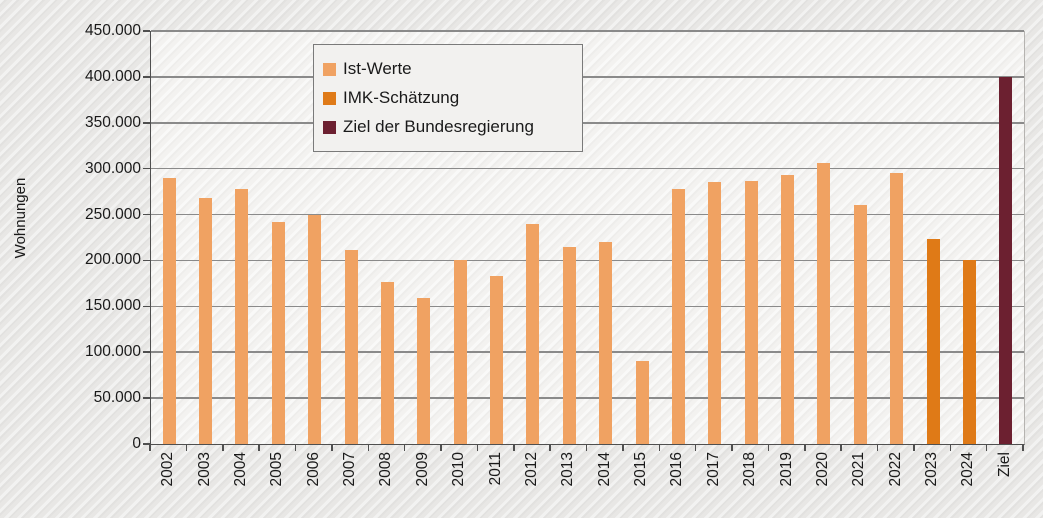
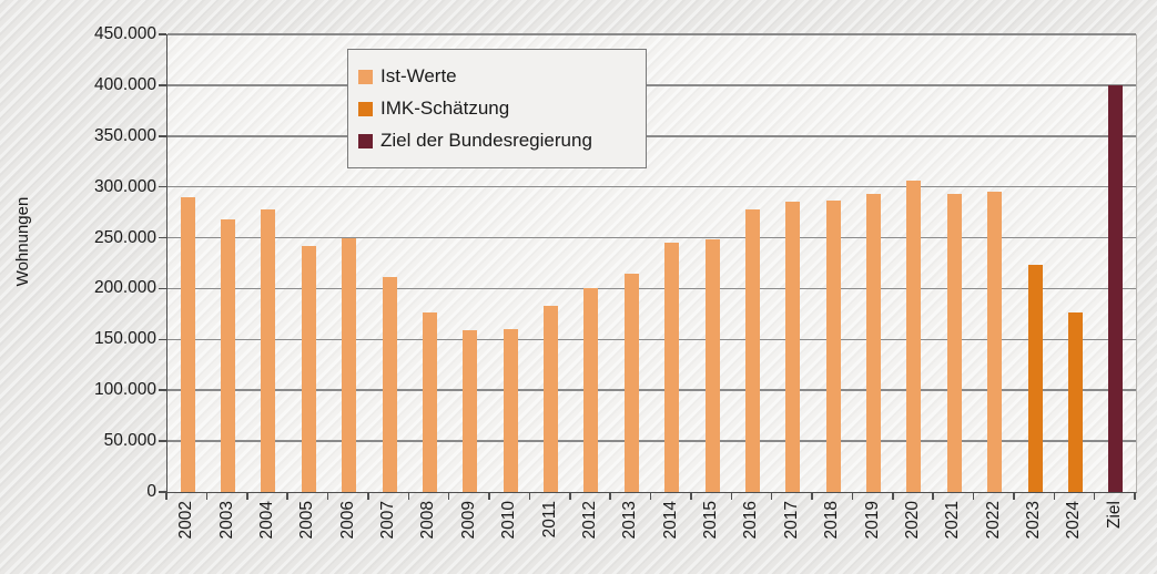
2010: 200000 -> 160000
2012: 240000 -> 200000
2014: 220000 -> 240000
2015: 90000 -> 250000
2021: 260000 -> 290000
2024: 200000 -> 180000
